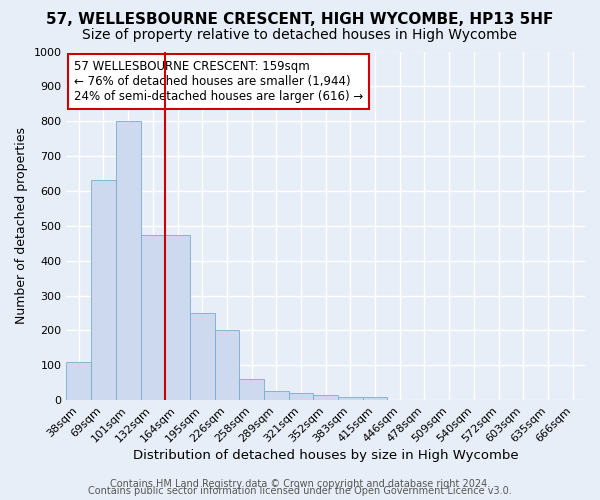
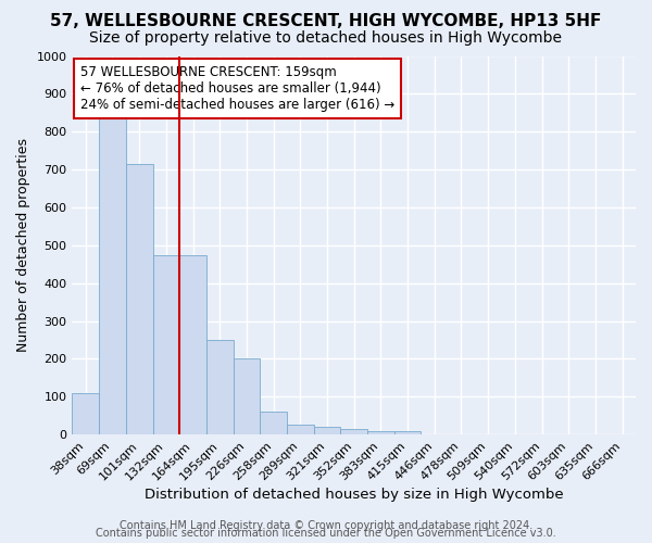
69sqm: 630 -> 840
101sqm: 800 -> 715
